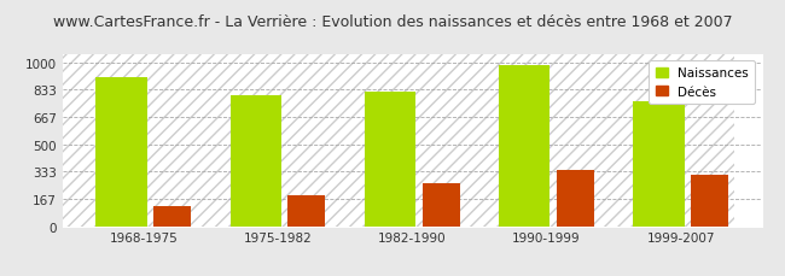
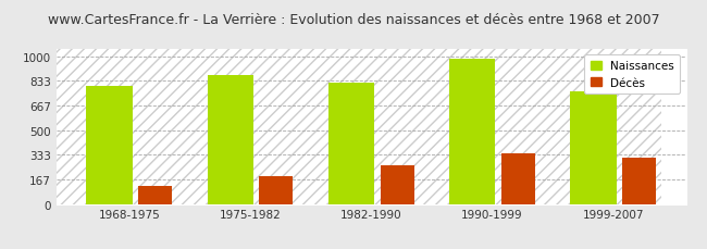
Naissances/1968-1975: 910 -> 800
Naissances/1975-1982: 800 -> 870
